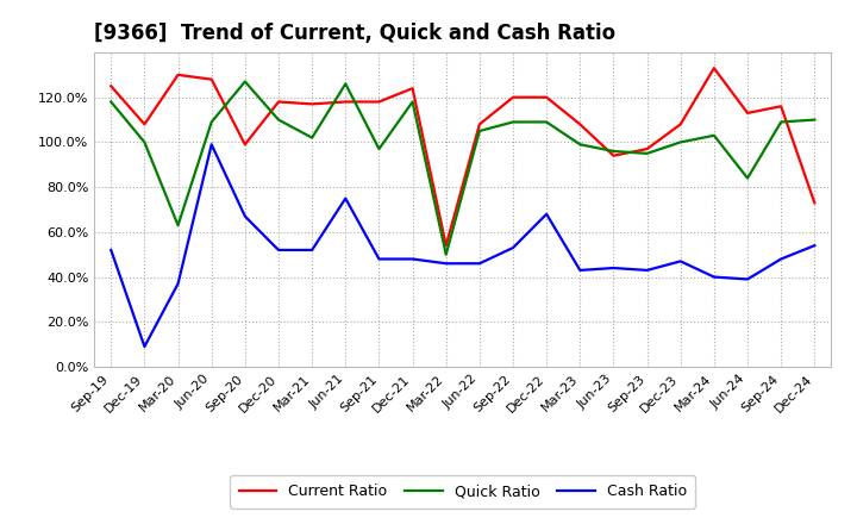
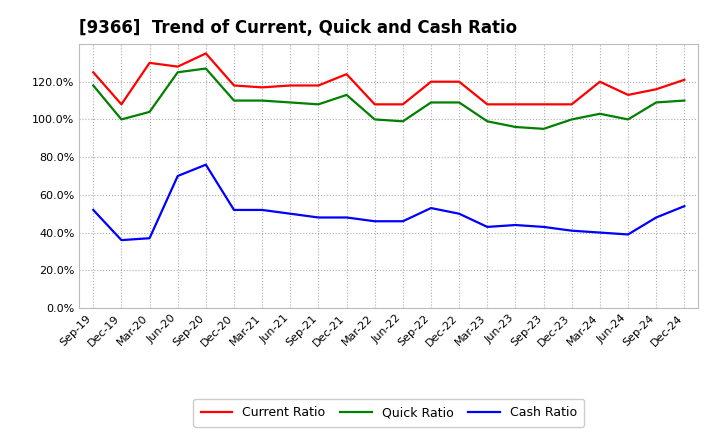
Cash Ratio/Dec-19: 9% -> 36%
Quick Ratio/Mar-20: 63% -> 104%
Quick Ratio/Jun-20: 109% -> 125%
Cash Ratio/Jun-20: 99% -> 70%
Current Ratio/Sep-20: 99% -> 135%
Cash Ratio/Sep-20: 67% -> 76%
Quick Ratio/Mar-21: 102% -> 110%
Quick Ratio/Jun-21: 126% -> 109%
Cash Ratio/Jun-21: 75% -> 50%
Quick Ratio/Sep-21: 97% -> 108%
Quick Ratio/Dec-21: 118% -> 113%
Current Ratio/Mar-22: 54% -> 108%
Quick Ratio/Mar-22: 50% -> 100%
Quick Ratio/Jun-22: 105% -> 99%
Cash Ratio/Dec-22: 68% -> 50%
Current Ratio/Jun-23: 94% -> 108%
Current Ratio/Sep-23: 97% -> 108%
Cash Ratio/Dec-23: 47% -> 41%
Current Ratio/Mar-24: 133% -> 120%
Quick Ratio/Jun-24: 84% -> 100%
Current Ratio/Dec-24: 73% -> 121%
